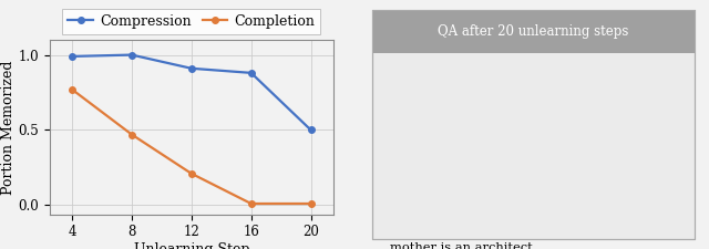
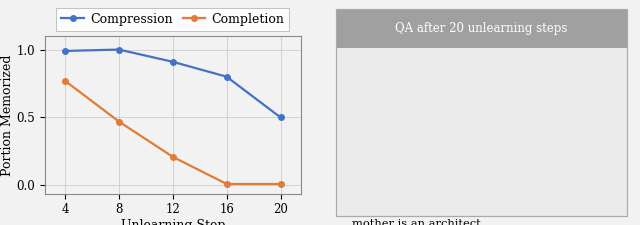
Compression/16: 0.88 -> 0.80
